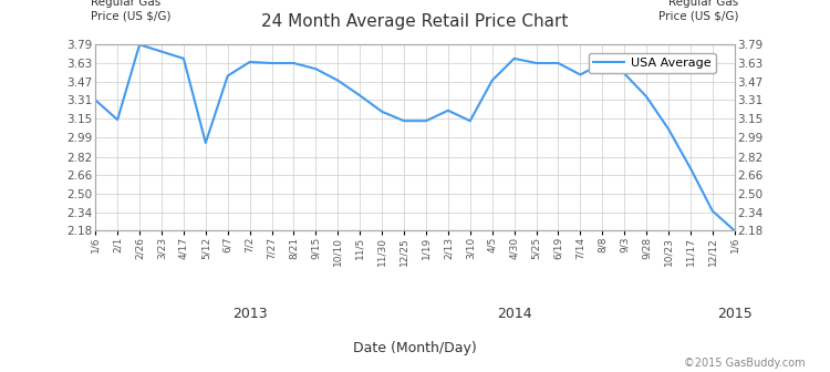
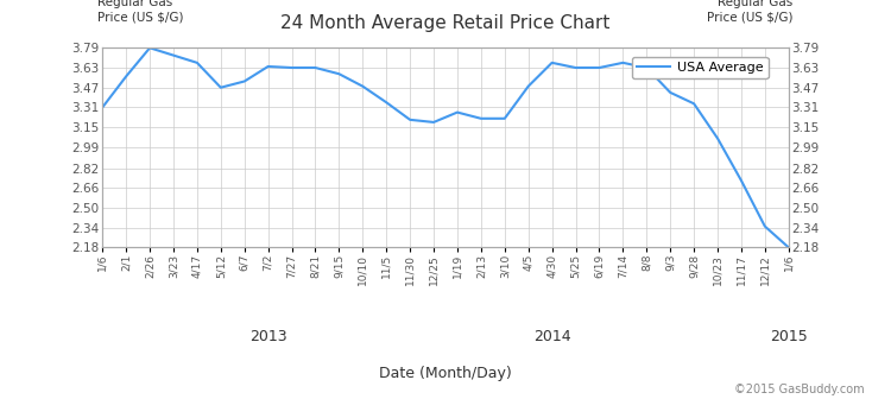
2/1: 3.14 -> 3.56
5/12: 2.94 -> 3.47
12/25: 3.13 -> 3.19
1/19: 3.13 -> 3.27
3/10: 3.13 -> 3.22
7/14: 3.53 -> 3.67
9/3: 3.54 -> 3.43
